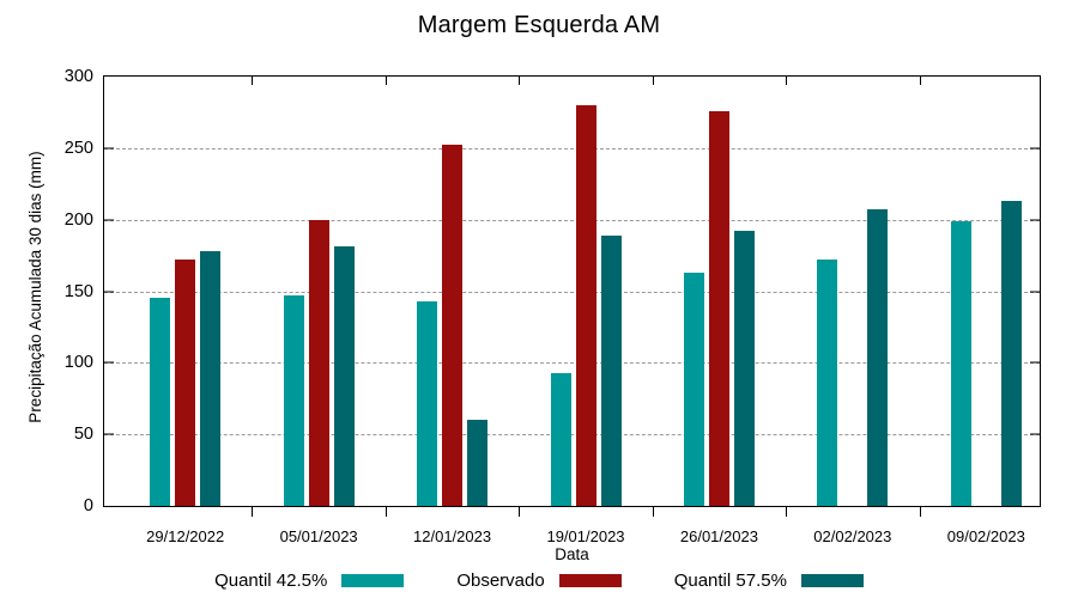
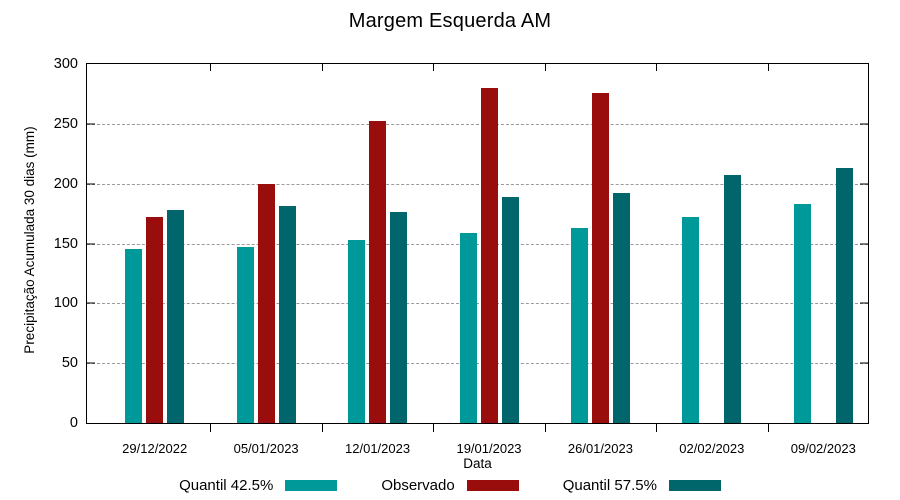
Quantil 42.5%/12/01/2023: 143 -> 153
Quantil 57.5%/12/01/2023: 60 -> 176
Quantil 42.5%/19/01/2023: 93 -> 159
Quantil 42.5%/09/02/2023: 199 -> 183
